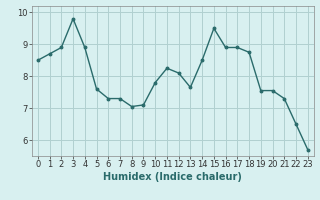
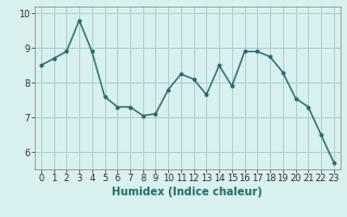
15: 9.50 -> 7.90
19: 7.55 -> 8.30
